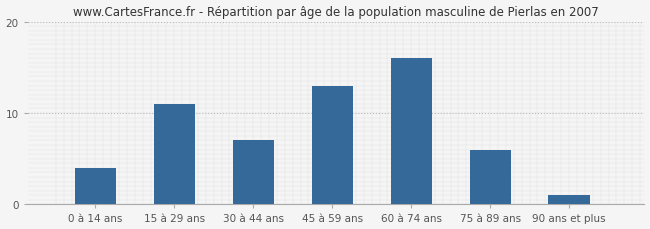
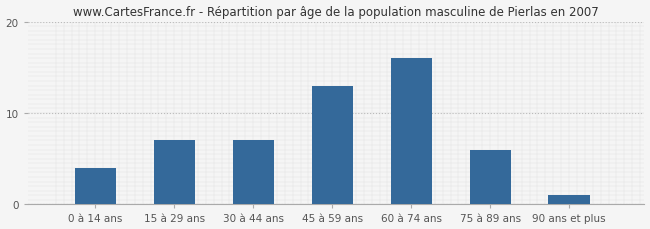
15 à 29 ans: 11 -> 7
